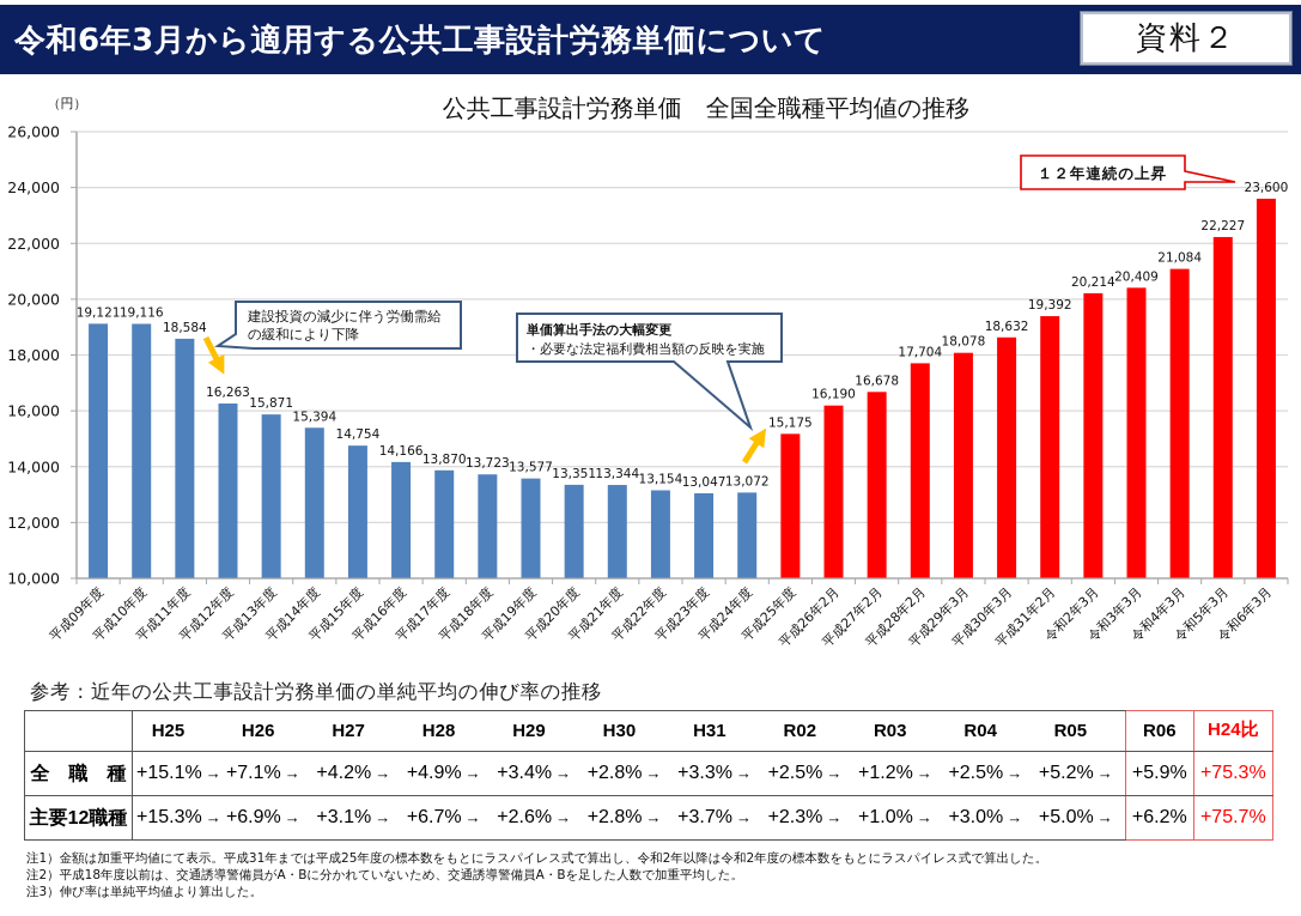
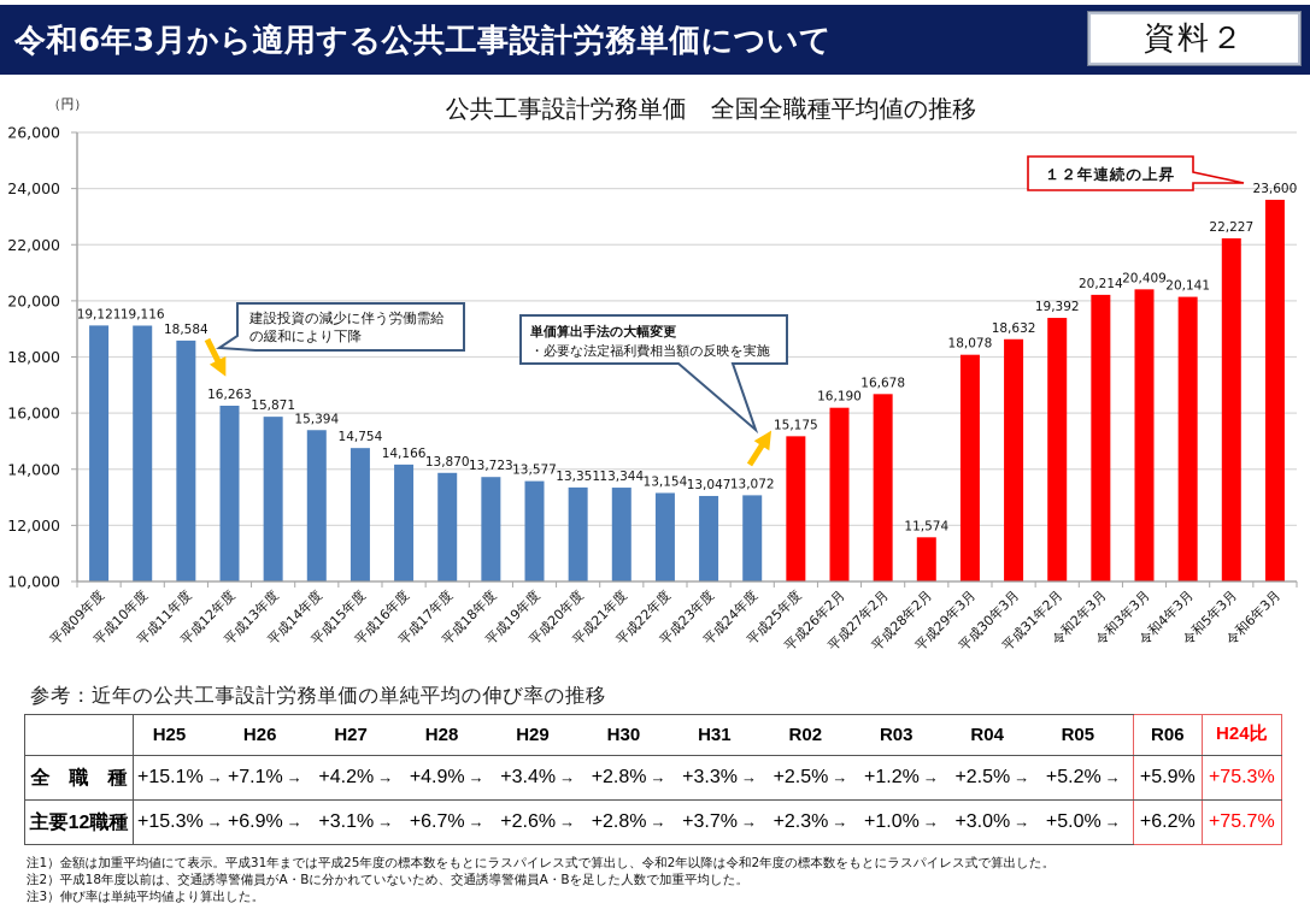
平成28年2月: 17,704 -> 11,574
令和4年3月: 21,084 -> 20,141
